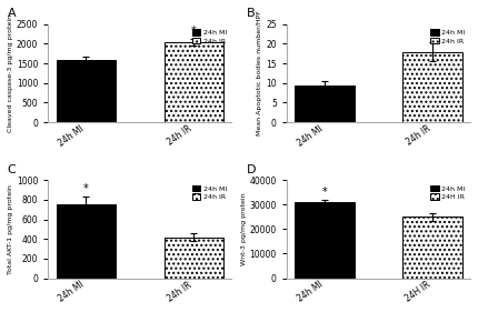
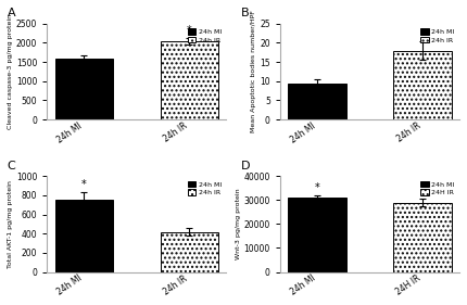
24H IR: 25000 -> 29000
